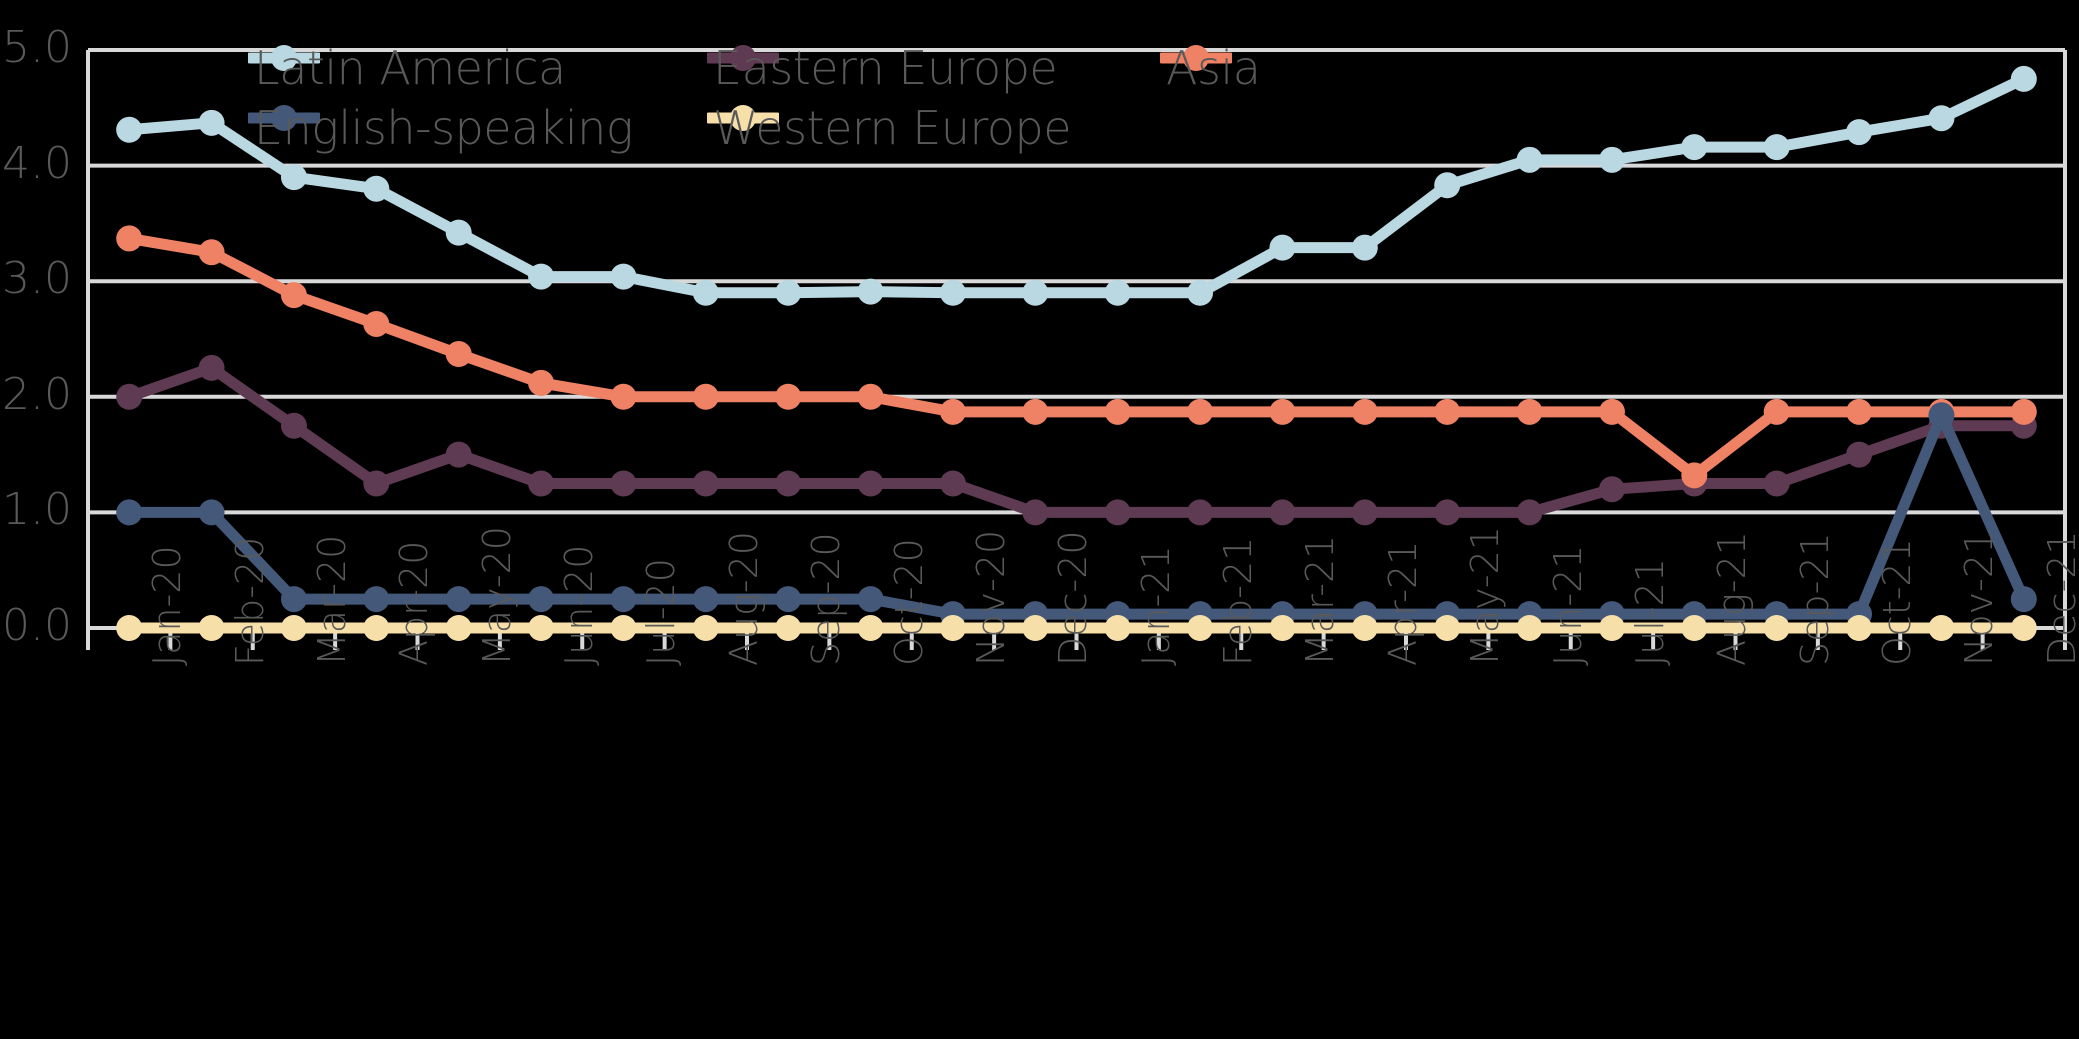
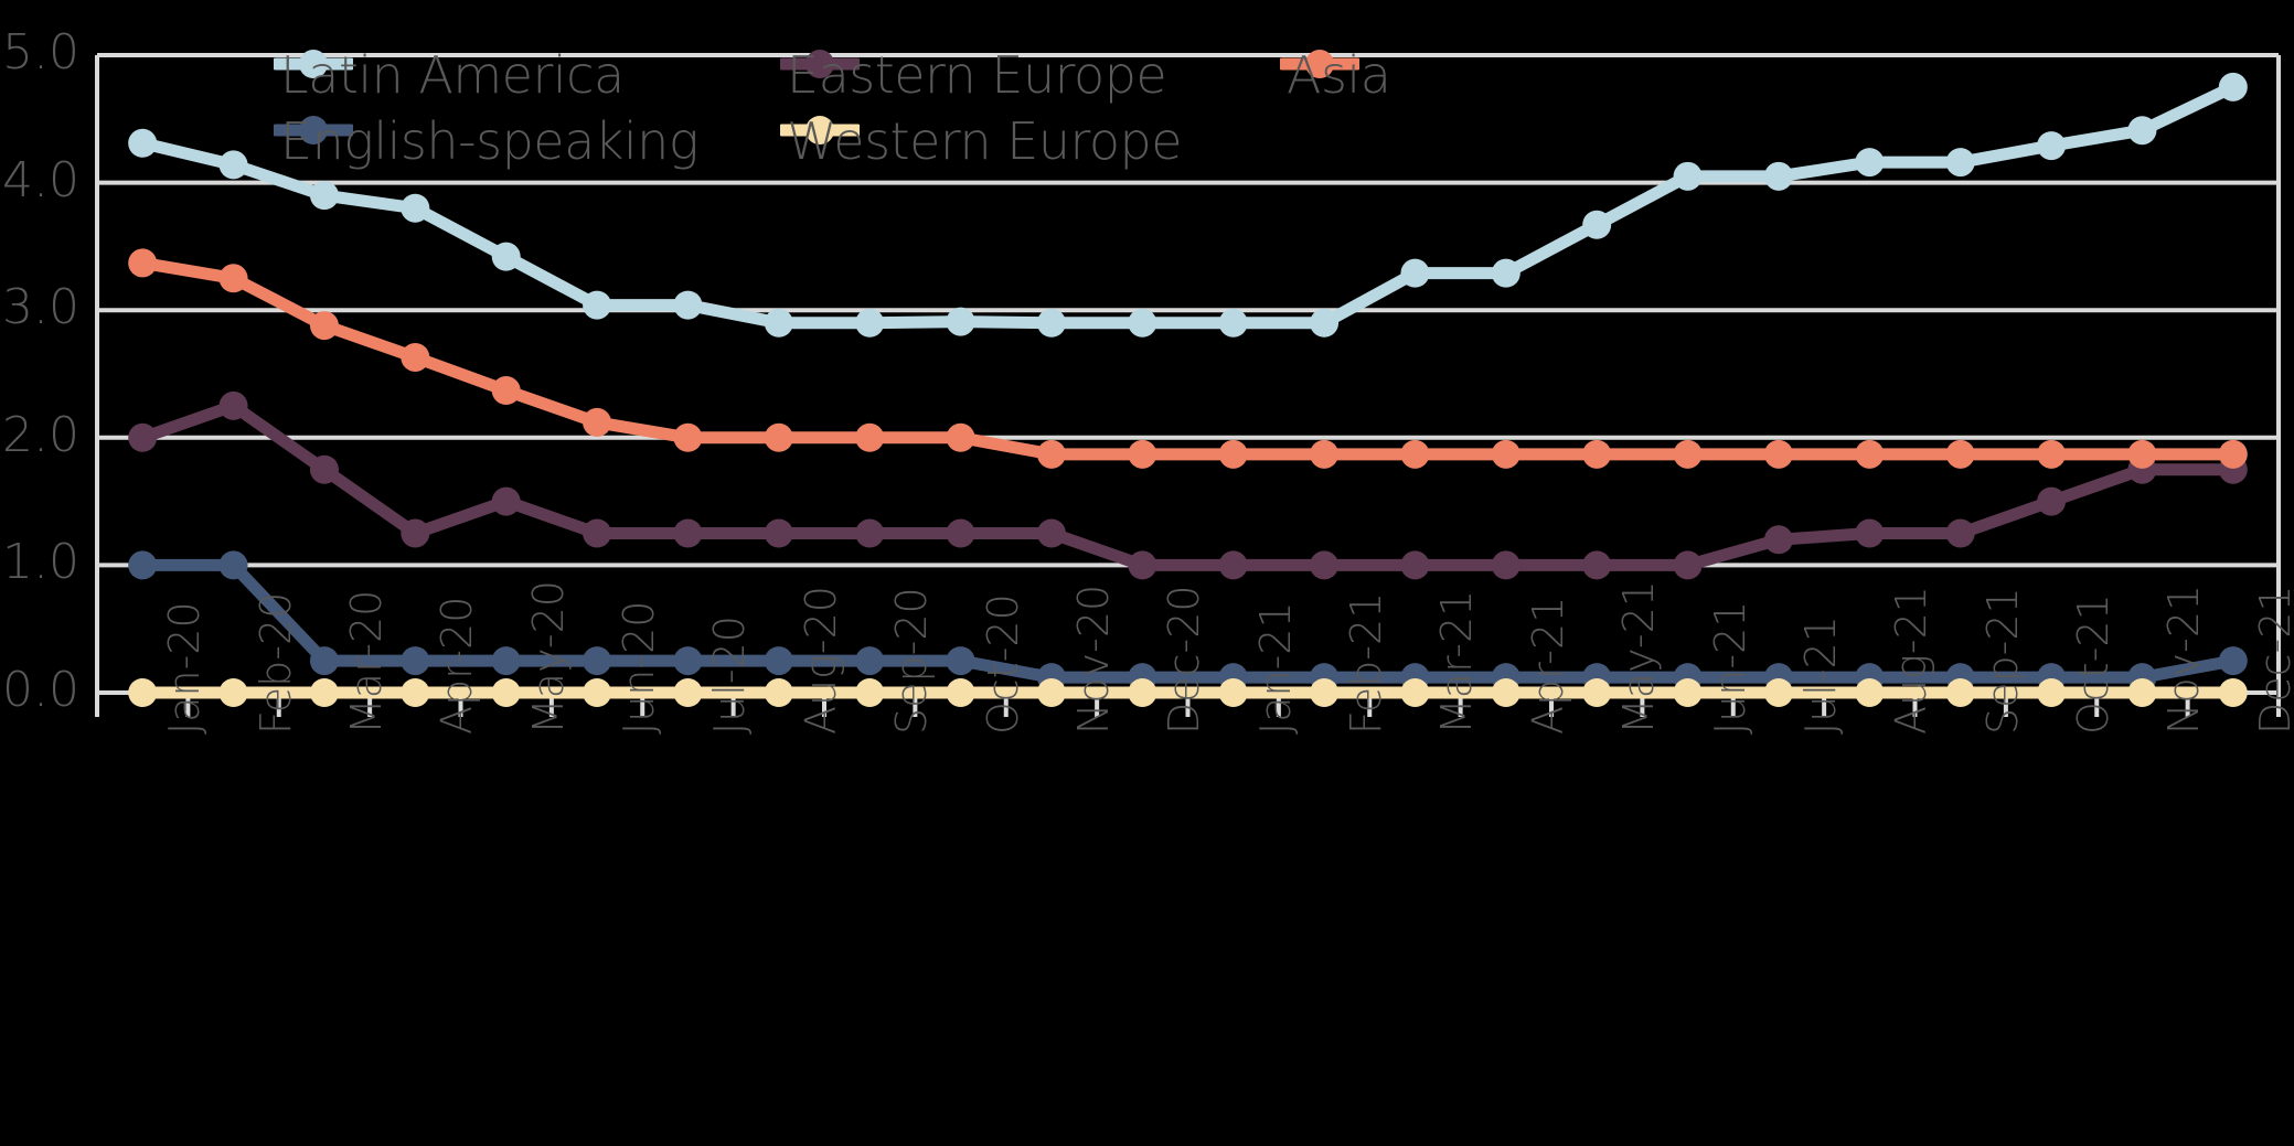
Latin America/Feb-20: 4.37 -> 4.14
Latin America/May-21: 3.83 -> 3.67
Asia/Aug-21: 1.32 -> 1.87
English-speaking/Nov-21: 1.84 -> 0.12
